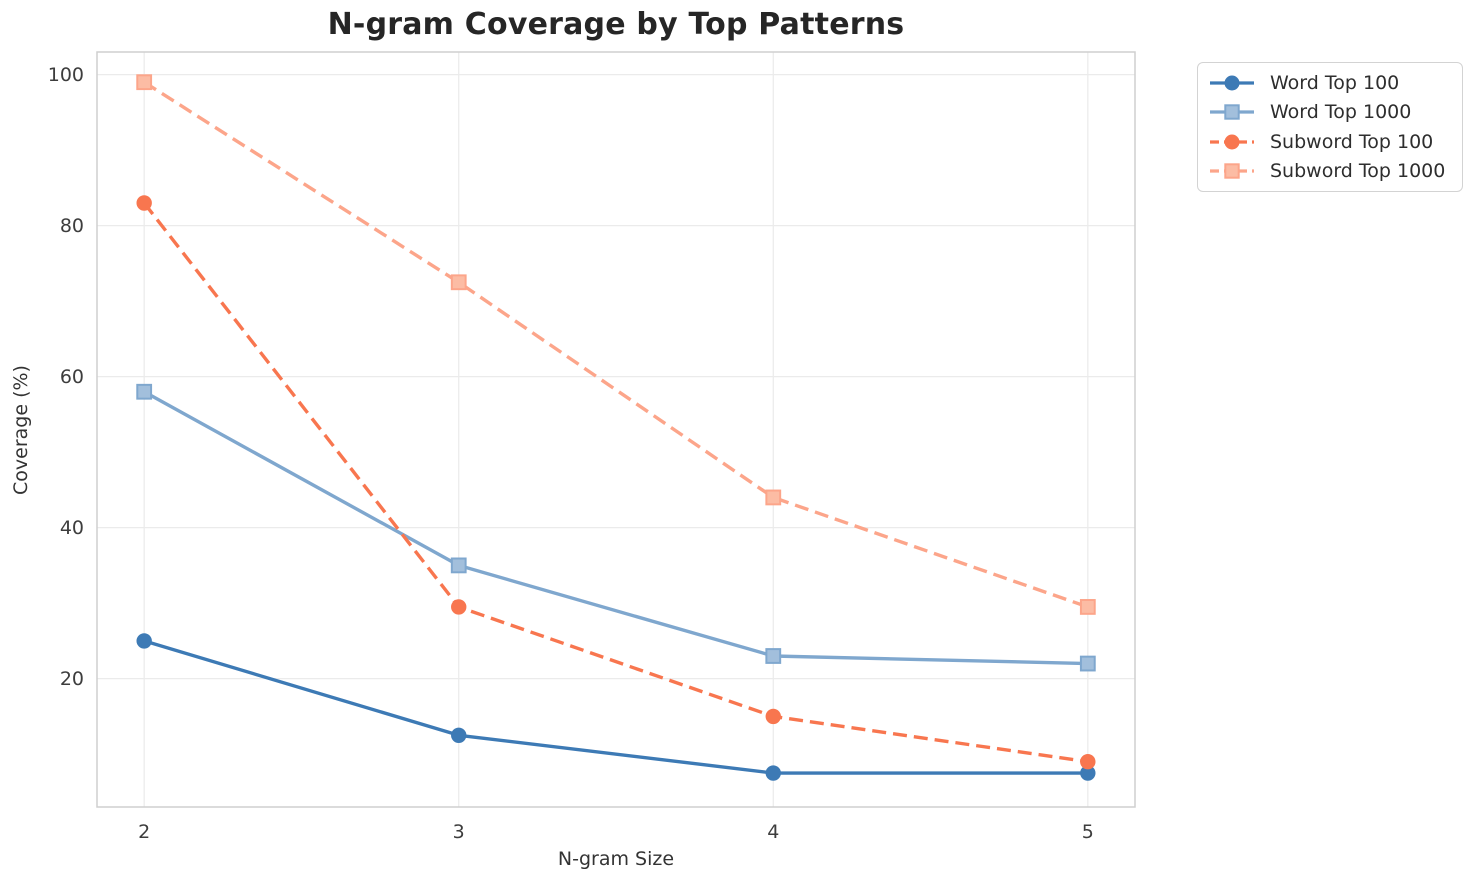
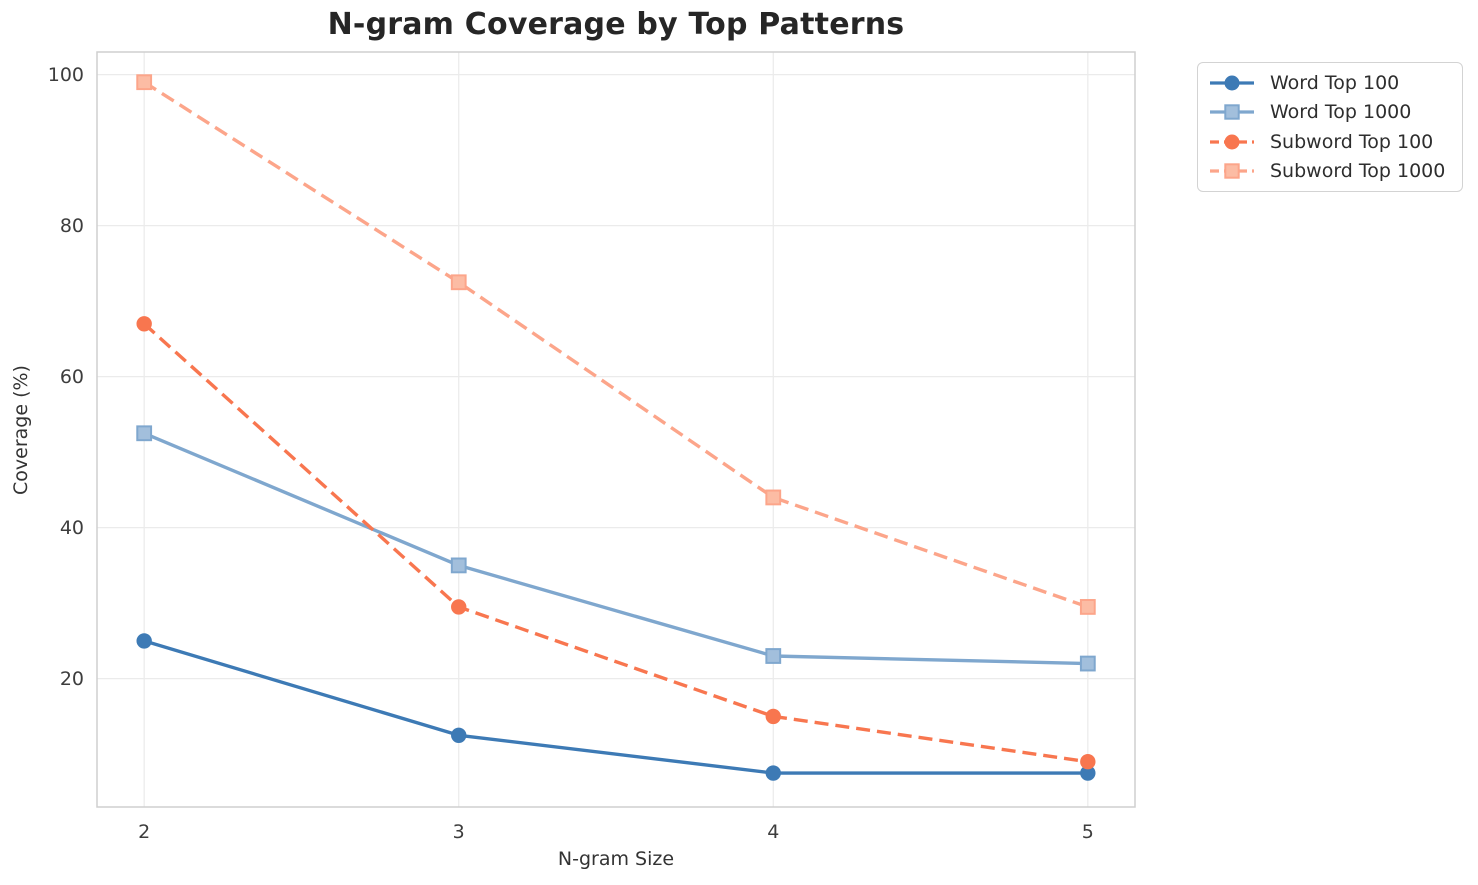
Word Top 1000/2: 58 -> 52
Subword Top 100/2: 83 -> 67
